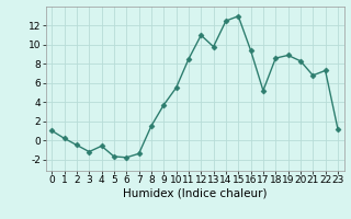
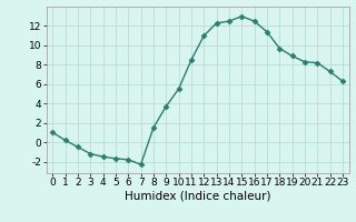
4: -0.6 -> -1.5
7: -1.4 -> -2.3
13: 9.8 -> 12.3
16: 9.4 -> 12.5
17: 5.2 -> 11.4
18: 8.6 -> 9.7
21: 6.8 -> 8.2
23: 1.2 -> 6.3
